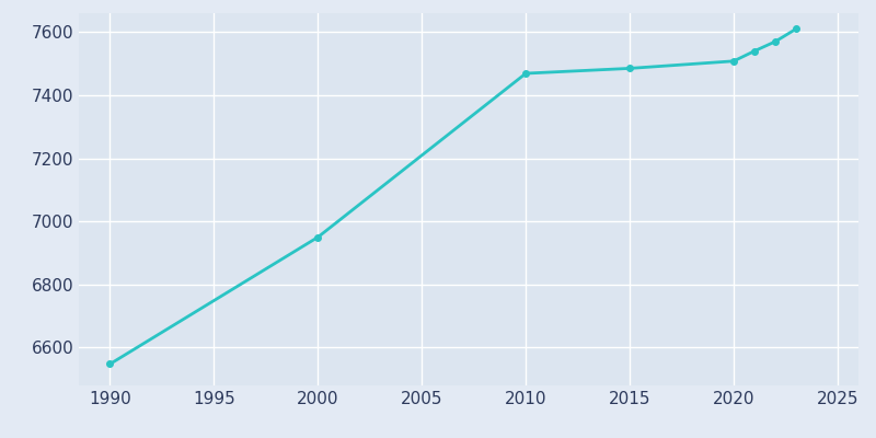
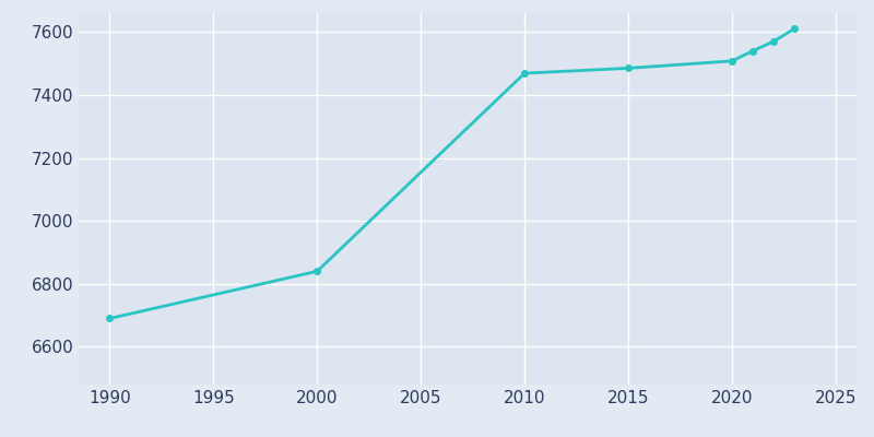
1990: 6548 -> 6690
2000: 6950 -> 6840
